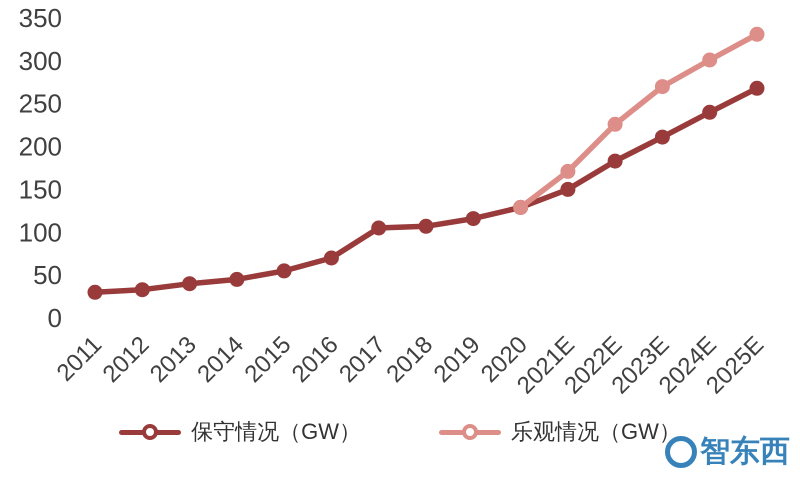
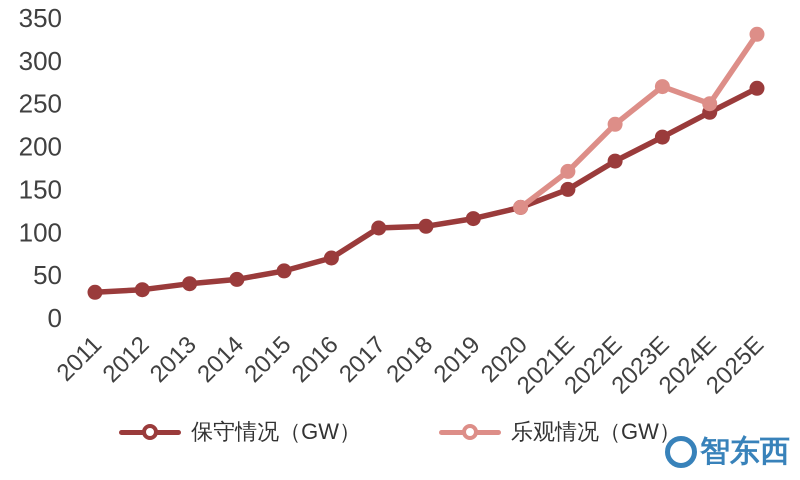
乐观情况（GW）/2024E: 300 -> 250
